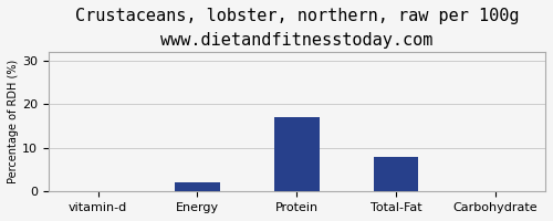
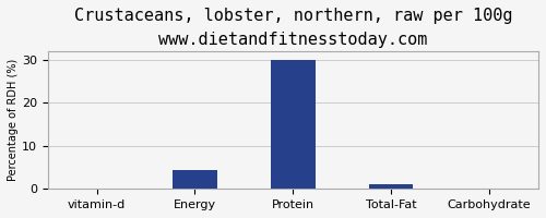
Energy: 2.0 -> 4.5
Protein: 17.0 -> 30.0
Total-Fat: 8.0 -> 1.2
